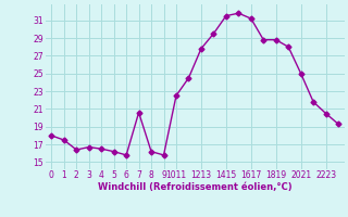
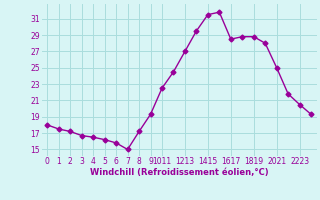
2: 16.4 -> 17.2
7: 20.6 -> 15.0
8: 16.2 -> 17.2
9: 15.8 -> 19.3
1213: 27.8 -> 27.0
1617: 31.2 -> 28.5
